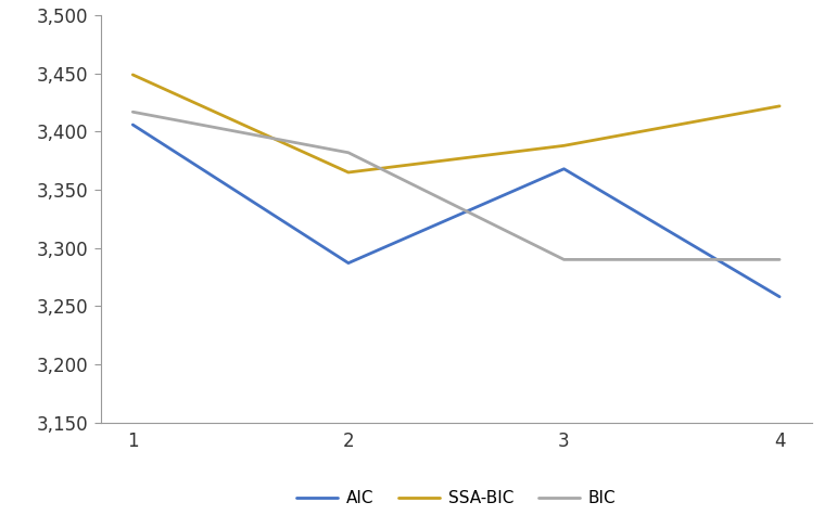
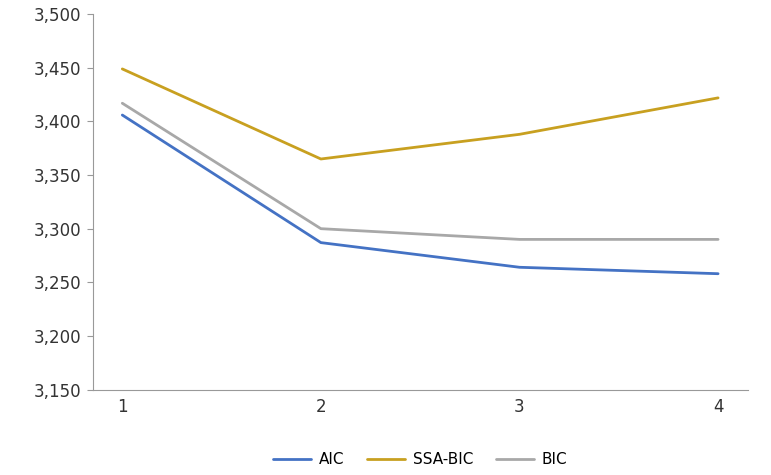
BIC/2: 3,382 -> 3,300
AIC/3: 3,368 -> 3,264
